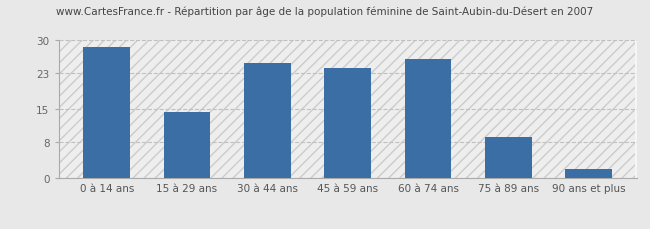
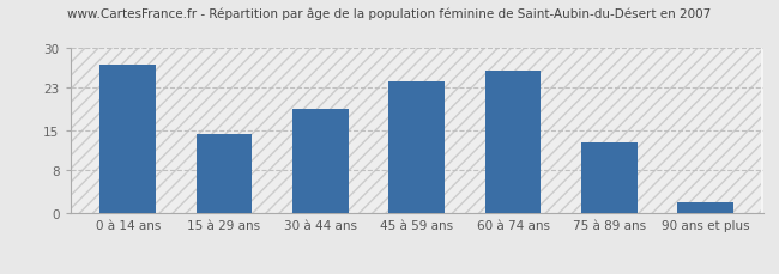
0 à 14 ans: 28.5 -> 27.0
30 à 44 ans: 25.0 -> 19.0
75 à 89 ans: 9.0 -> 13.0
